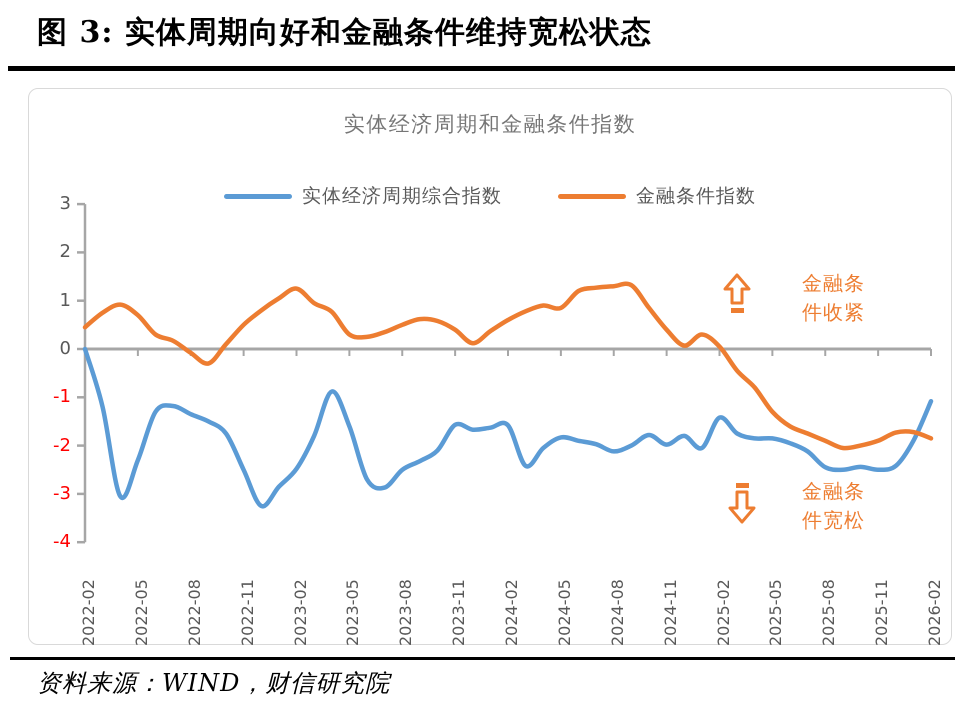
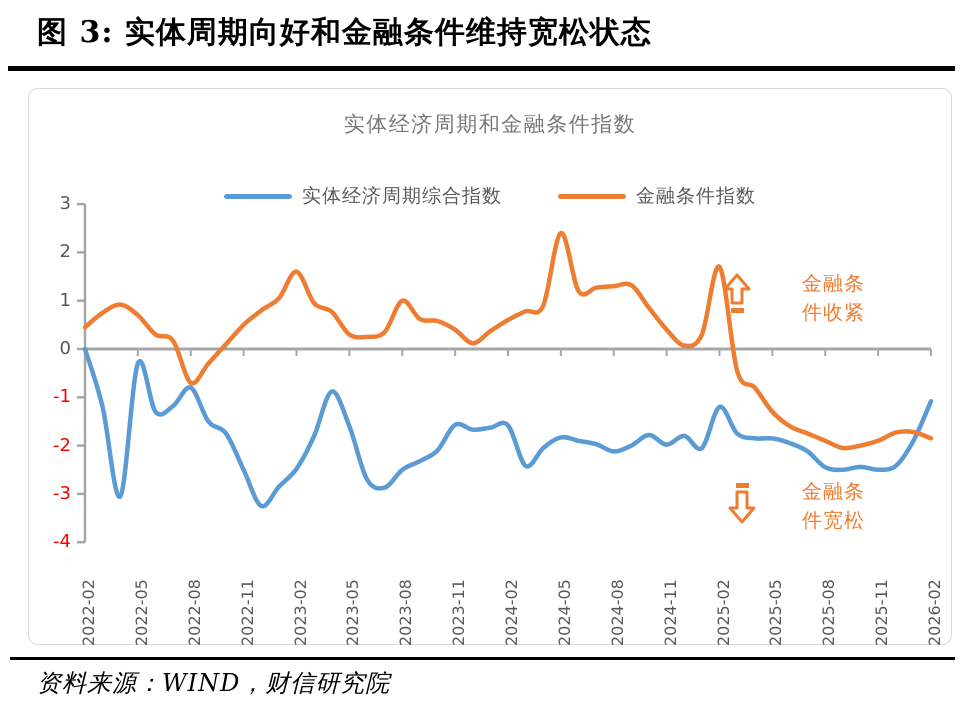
实体经济周期综合指数/2022-05: -2.3 -> -0.3
实体经济周期综合指数/2022-08: -1.4 -> -0.8
金融条件指数/2022-08: -0.1 -> -0.7
金融条件指数/2023-02: 1.2 -> 1.6
金融条件指数/2023-08: 0.5 -> 1.0
金融条件指数/2024-05: 0.8 -> 2.4
实体经济周期综合指数/2025-02: -1.4 -> -1.2
金融条件指数/2025-02: 0.1 -> 1.7
